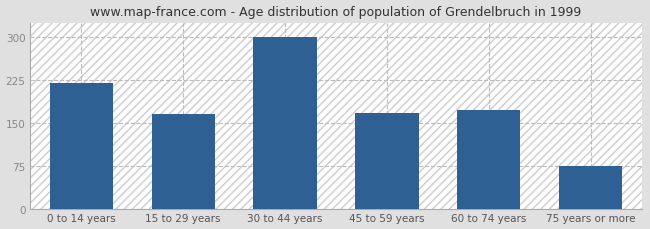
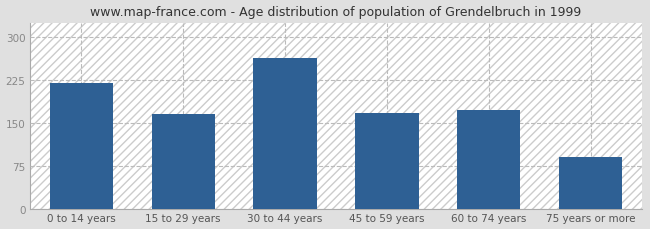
30 to 44 years: 300 -> 264
75 years or more: 75 -> 90
